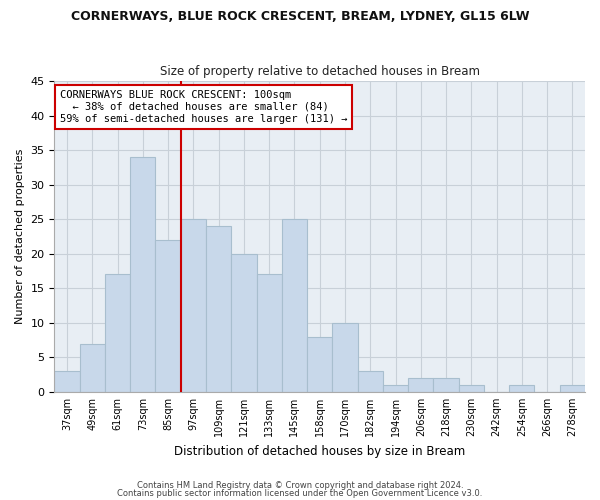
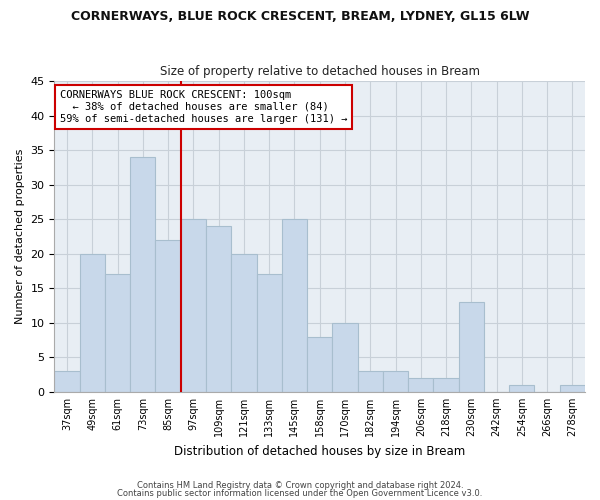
49sqm: 7 -> 20
194sqm: 1 -> 3
230sqm: 1 -> 13
